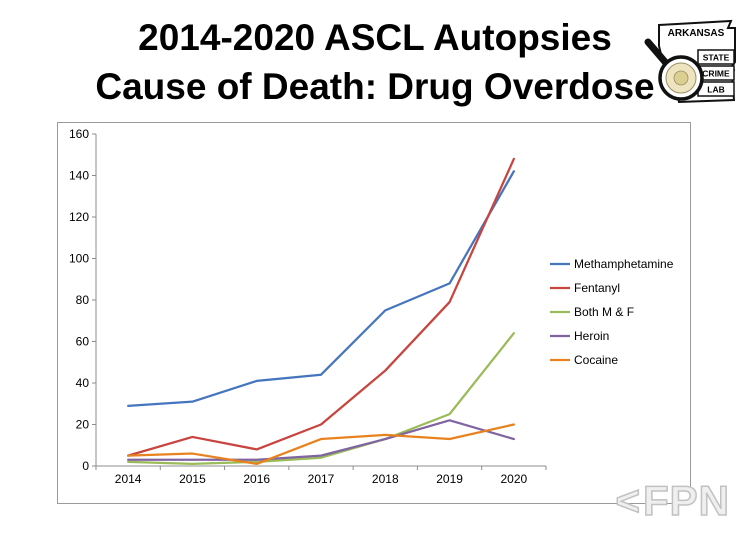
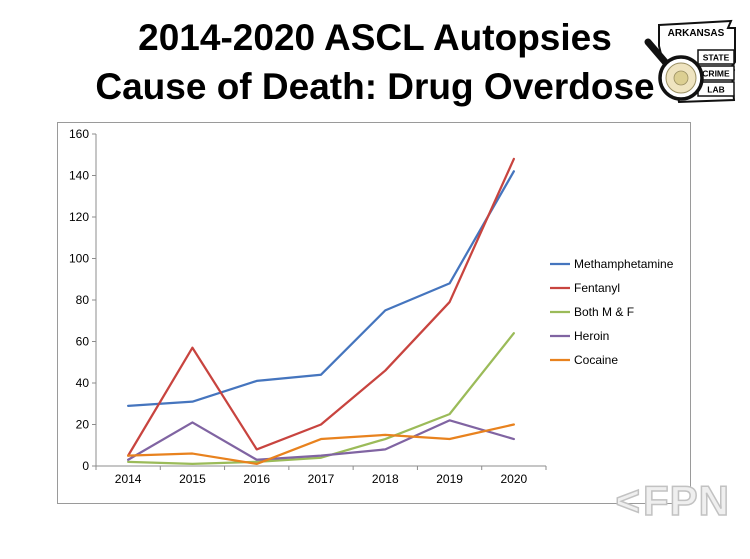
Fentanyl/2015: 14 -> 57
Heroin/2015: 3 -> 21
Heroin/2018: 13 -> 8
